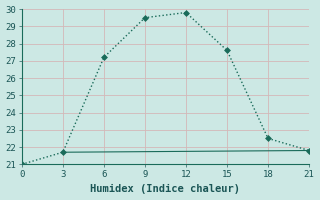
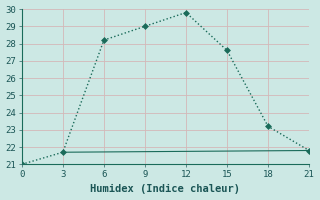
6: 27.2 -> 28.2
9: 29.5 -> 29.0
18: 22.5 -> 23.2
